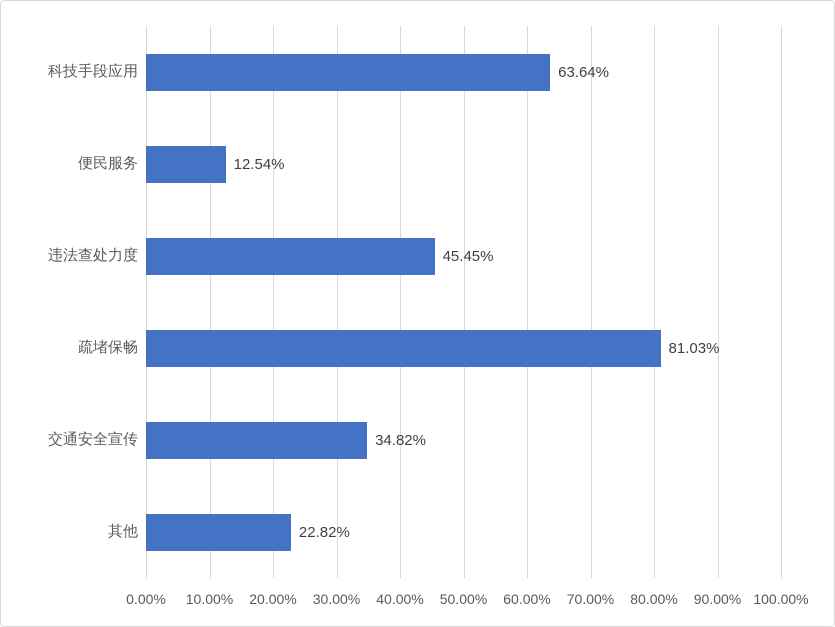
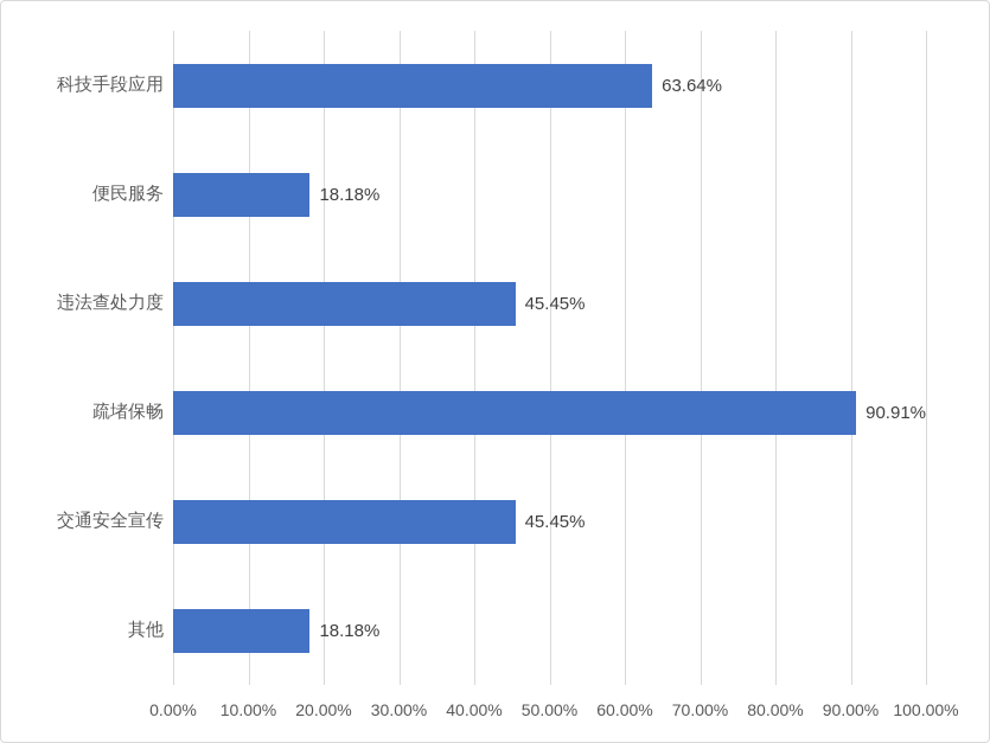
便民服务: 12.54% -> 18.18%
疏堵保畅: 81.03% -> 90.91%
交通安全宣传: 34.82% -> 45.45%
其他: 22.82% -> 18.18%
